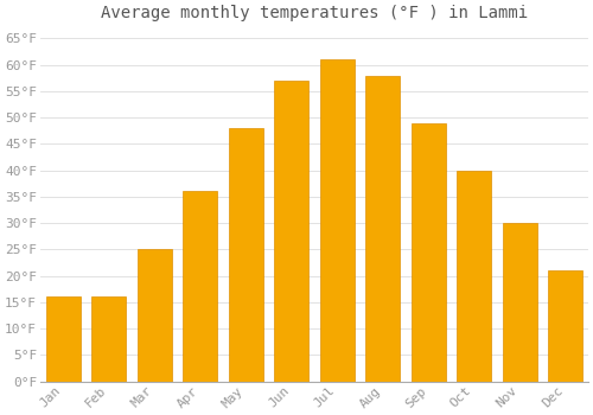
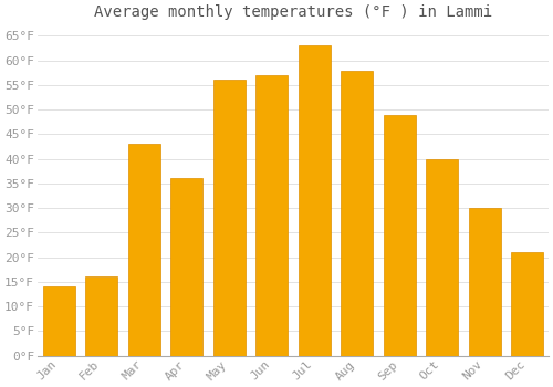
Jan: 16°F -> 14°F
Mar: 25°F -> 43°F
May: 48°F -> 56°F
Jul: 61°F -> 63°F
